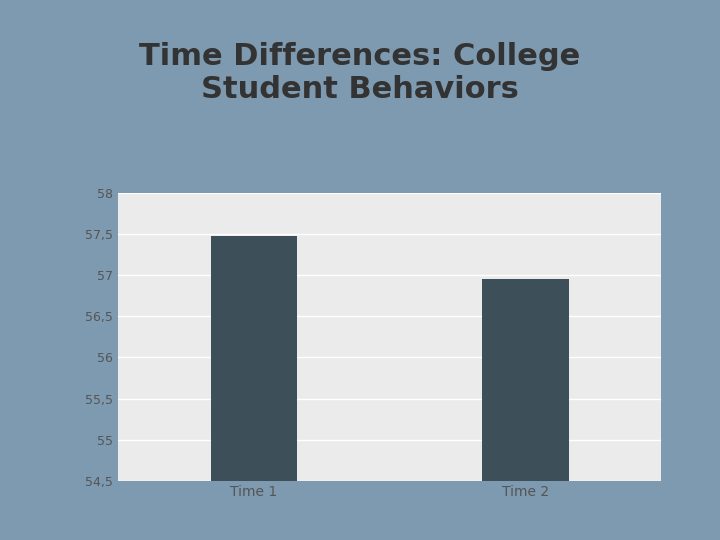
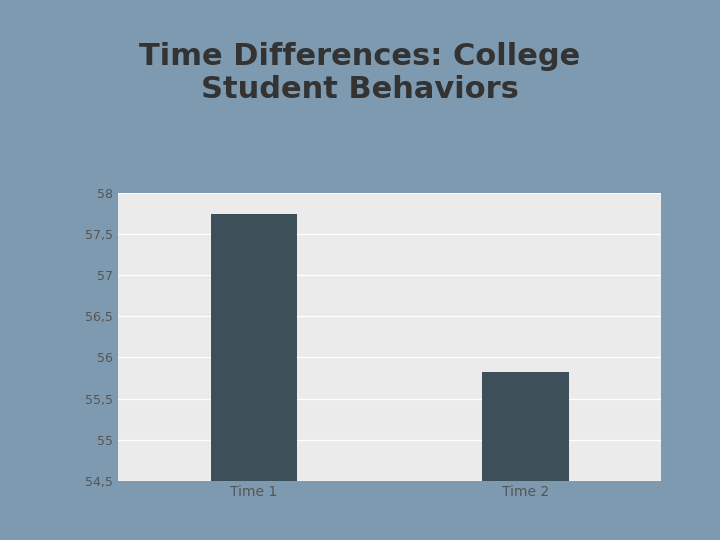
Time 1: 57,48 -> 57,75
Time 2: 56,96 -> 55,82
